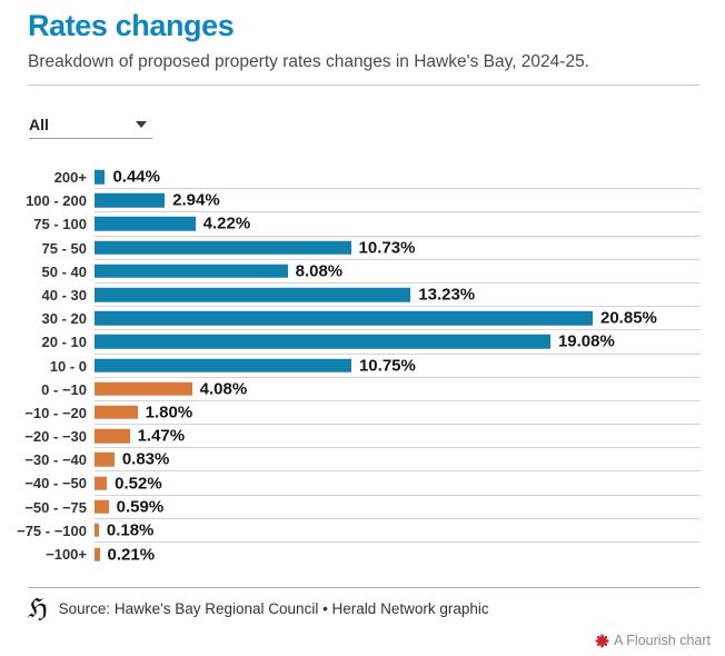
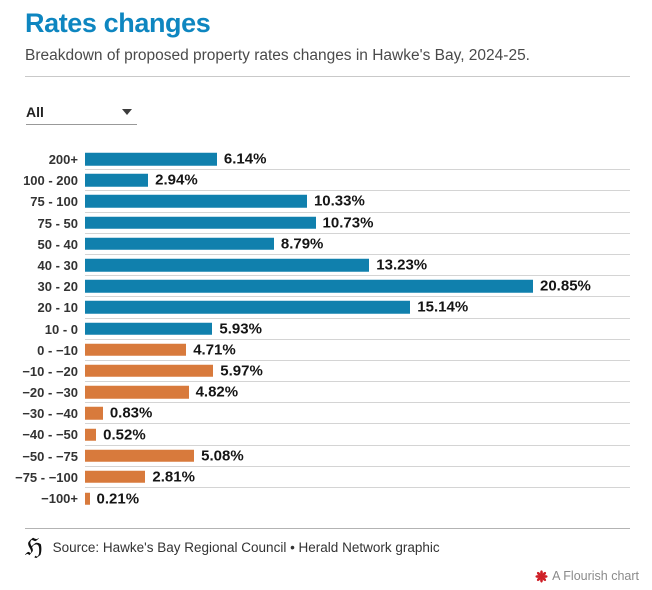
200+: 0.44% -> 6.14%
75 - 100: 4.22% -> 10.33%
50 - 40: 8.08% -> 8.79%
20 - 10: 19.08% -> 15.14%
10 - 0: 10.75% -> 5.93%
0 - −10: 4.08% -> 4.71%
−10 - −20: 1.80% -> 5.97%
−20 - −30: 1.47% -> 4.82%
−50 - −75: 0.59% -> 5.08%
−75 - −100: 0.18% -> 2.81%
